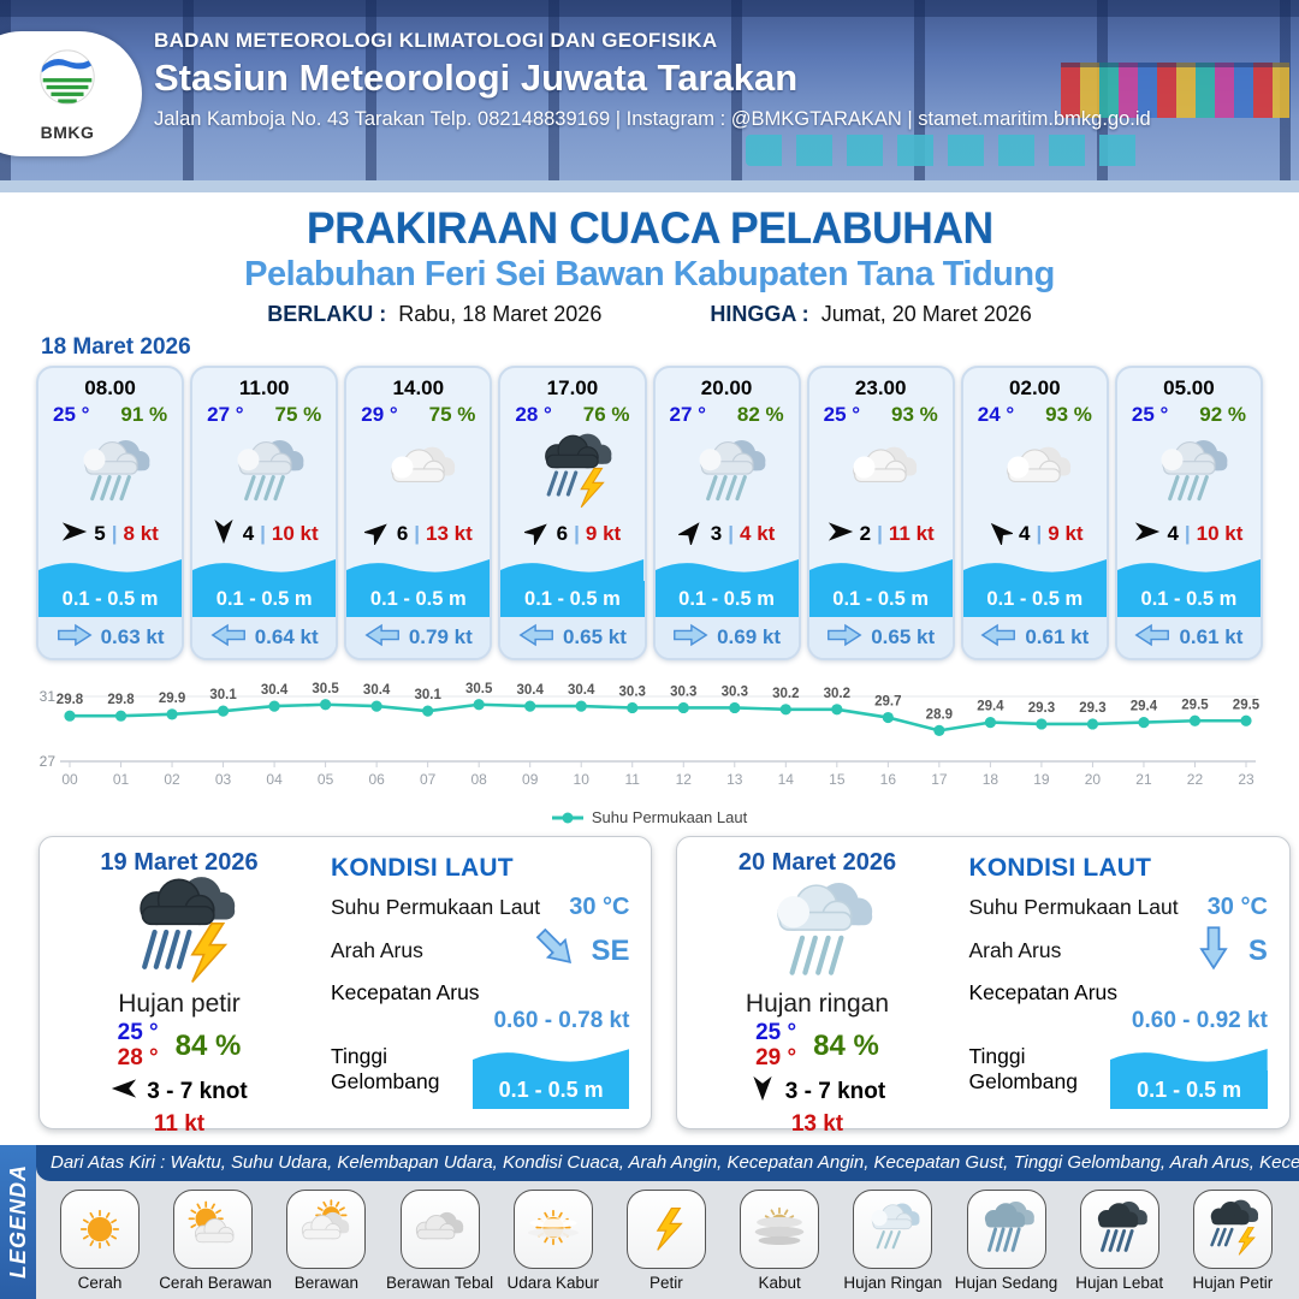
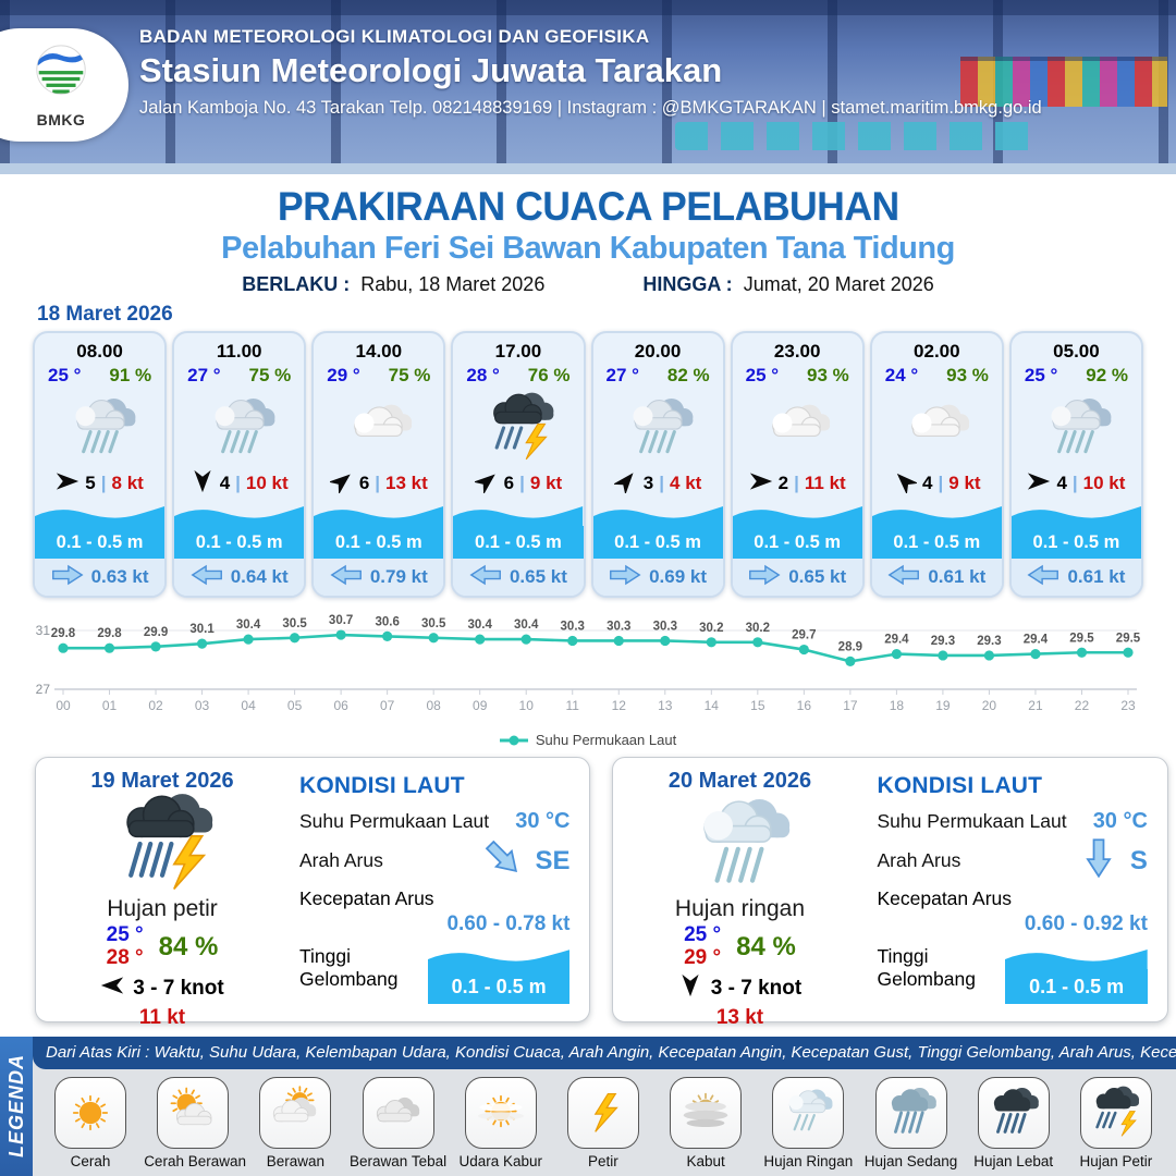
06: 30.4 -> 30.7
07: 30.1 -> 30.6
